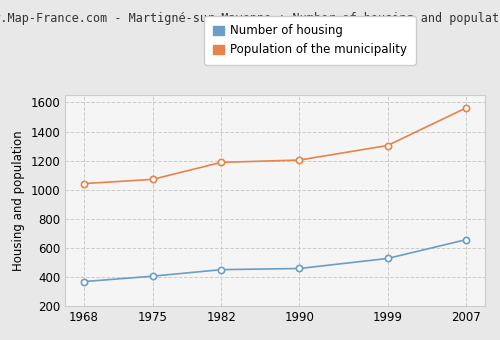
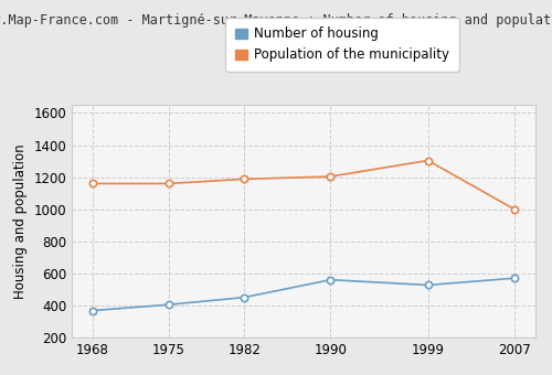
Population of the municipality/1968: 1040 -> 1160
Population of the municipality/1975: 1070 -> 1160
Number of housing/1990: 460 -> 560
Number of housing/2007: 660 -> 570
Population of the municipality/2007: 1560 -> 1000
